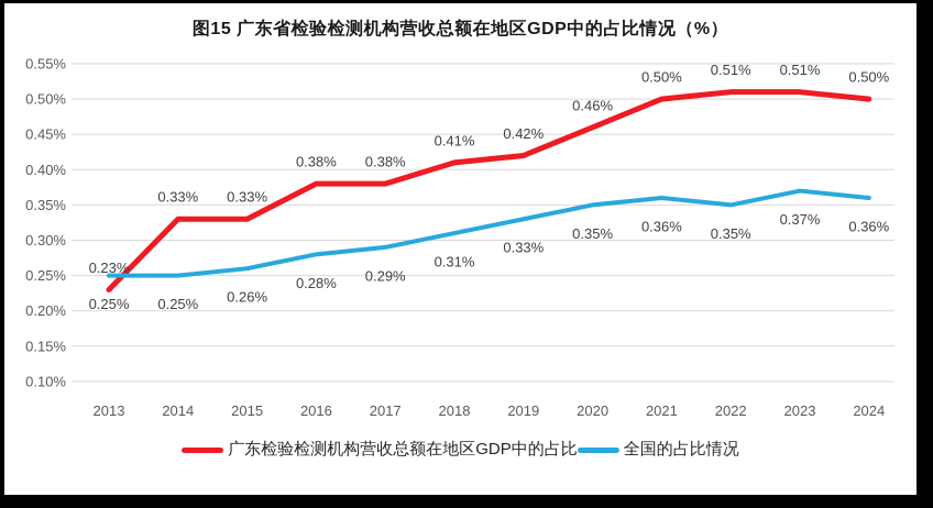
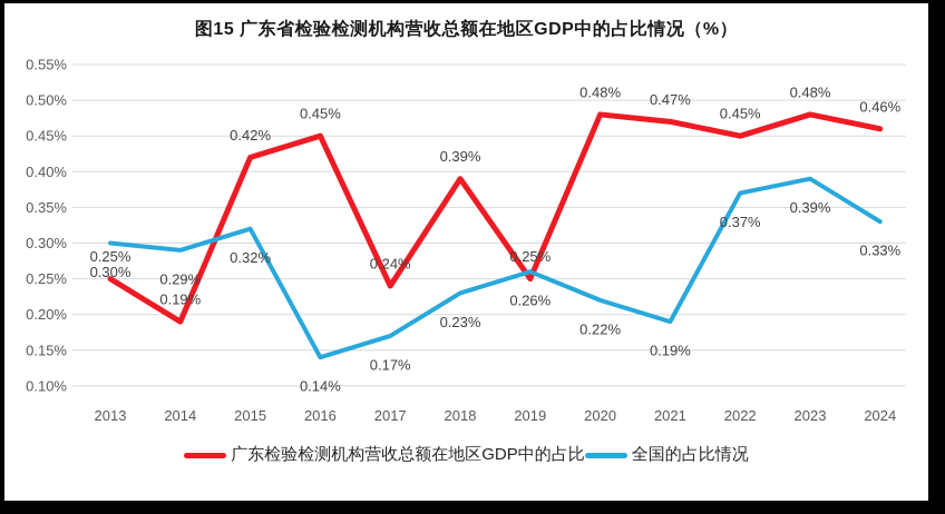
广东检验检测机构营收总额在地区GDP中的占比/2013: 0.23% -> 0.25%
全国的占比情况/2013: 0.25% -> 0.30%
广东检验检测机构营收总额在地区GDP中的占比/2014: 0.33% -> 0.19%
全国的占比情况/2014: 0.25% -> 0.29%
广东检验检测机构营收总额在地区GDP中的占比/2015: 0.33% -> 0.42%
全国的占比情况/2015: 0.26% -> 0.32%
广东检验检测机构营收总额在地区GDP中的占比/2016: 0.38% -> 0.45%
全国的占比情况/2016: 0.28% -> 0.14%
广东检验检测机构营收总额在地区GDP中的占比/2017: 0.38% -> 0.24%
全国的占比情况/2017: 0.29% -> 0.17%
广东检验检测机构营收总额在地区GDP中的占比/2018: 0.41% -> 0.39%
全国的占比情况/2018: 0.31% -> 0.23%
广东检验检测机构营收总额在地区GDP中的占比/2019: 0.42% -> 0.25%
全国的占比情况/2019: 0.33% -> 0.26%
广东检验检测机构营收总额在地区GDP中的占比/2020: 0.46% -> 0.48%
全国的占比情况/2020: 0.35% -> 0.22%
广东检验检测机构营收总额在地区GDP中的占比/2021: 0.50% -> 0.47%
全国的占比情况/2021: 0.36% -> 0.19%
广东检验检测机构营收总额在地区GDP中的占比/2022: 0.51% -> 0.45%
全国的占比情况/2022: 0.35% -> 0.37%
广东检验检测机构营收总额在地区GDP中的占比/2023: 0.51% -> 0.48%
全国的占比情况/2023: 0.37% -> 0.39%
广东检验检测机构营收总额在地区GDP中的占比/2024: 0.50% -> 0.46%
全国的占比情况/2024: 0.36% -> 0.33%
